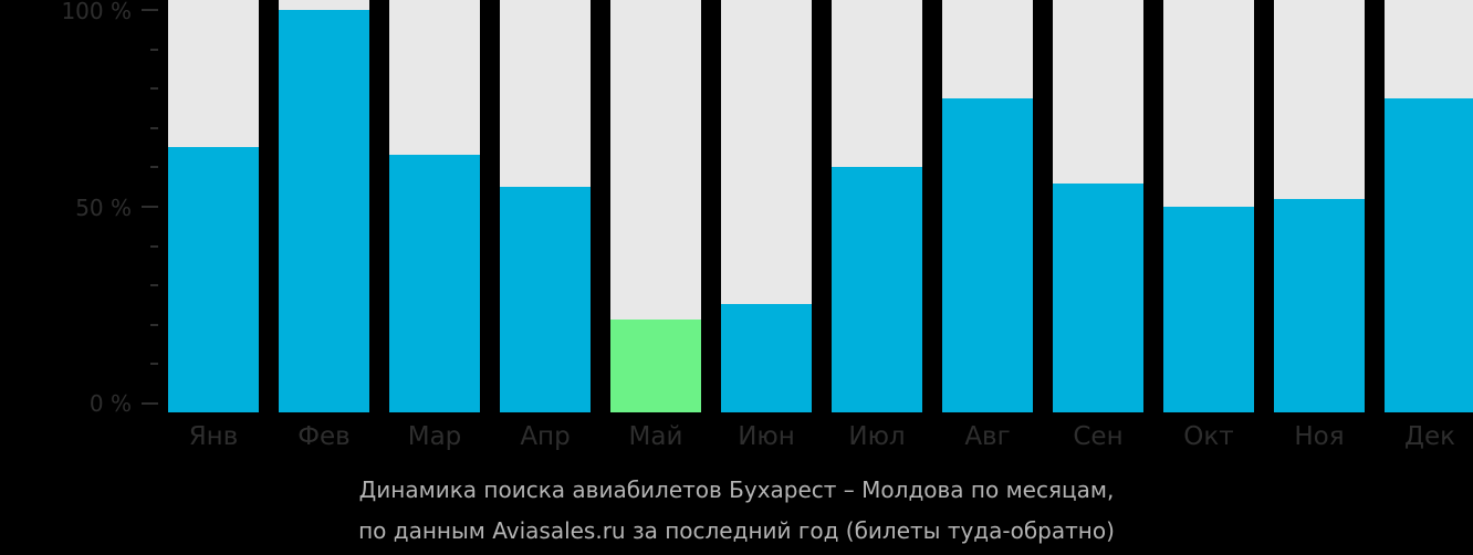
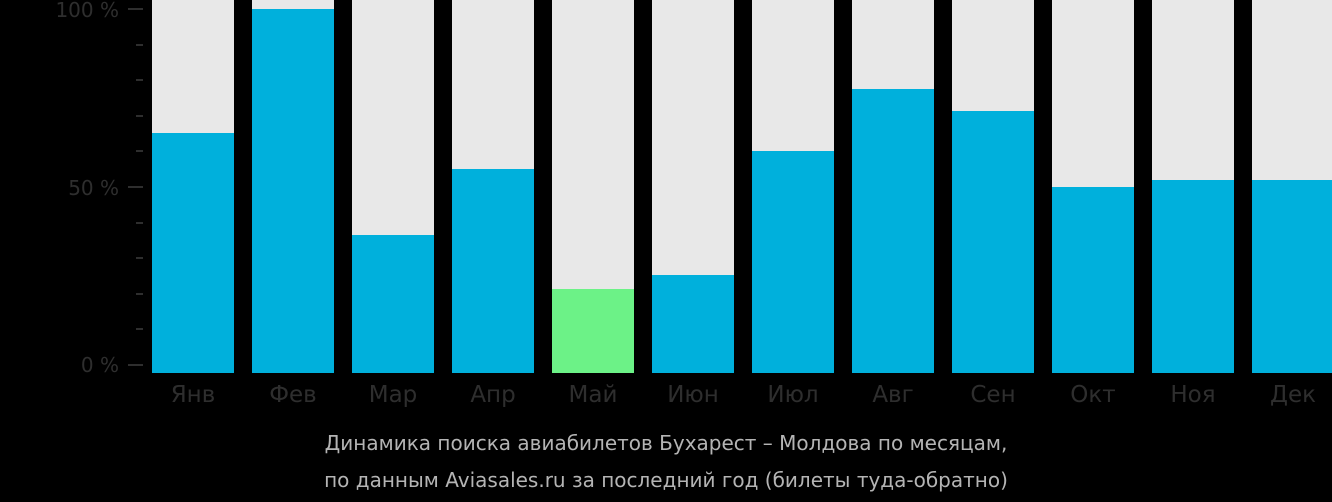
Мар: 64% -> 38%
Сен: 57% -> 72%
Дек: 78% -> 53%
